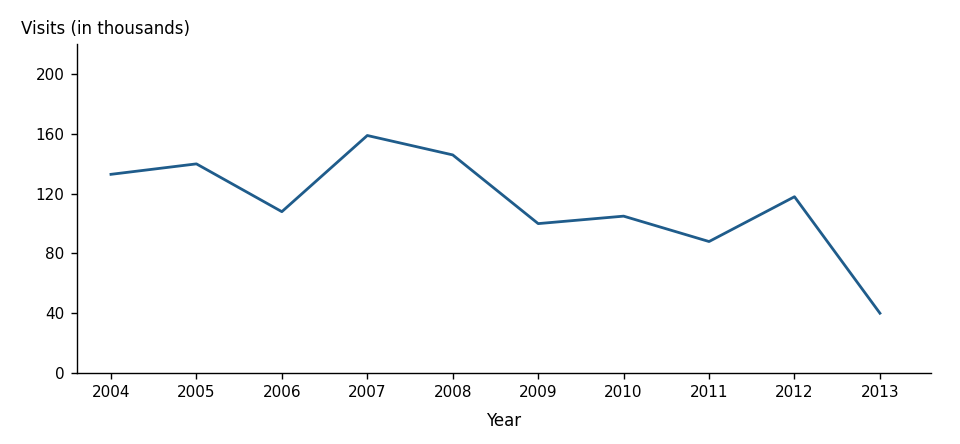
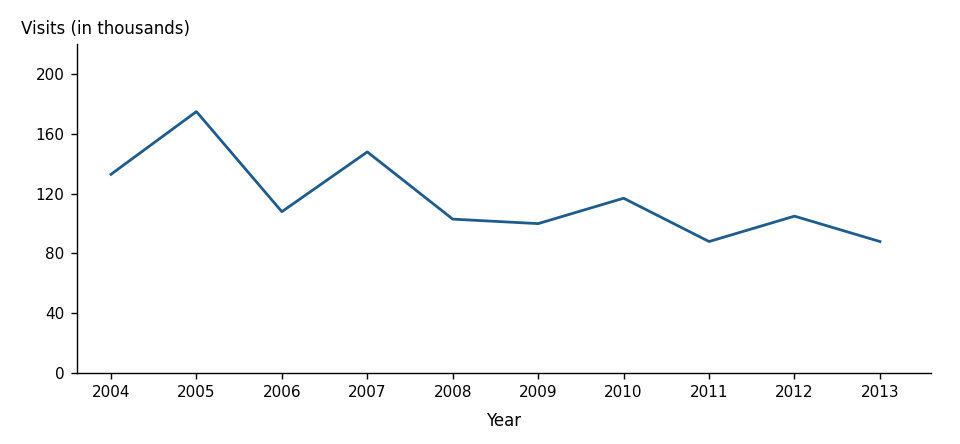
2005: 140 -> 175
2007: 159 -> 148
2008: 146 -> 103
2010: 105 -> 117
2012: 118 -> 105
2013: 40 -> 88
